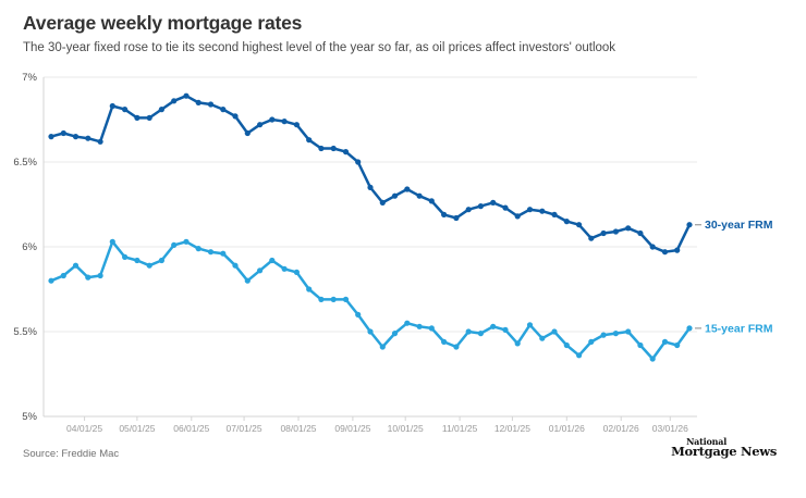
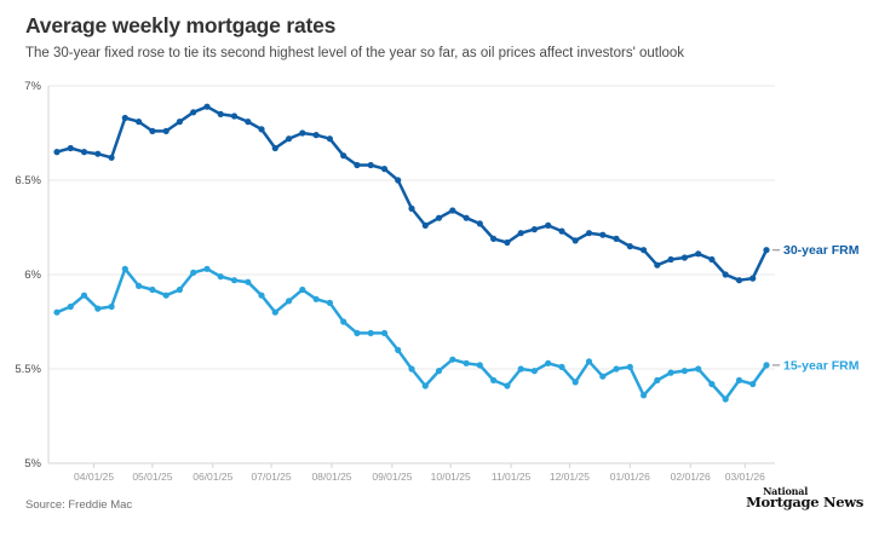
15-year FRM/01/01/26: 5.42% -> 5.51%
